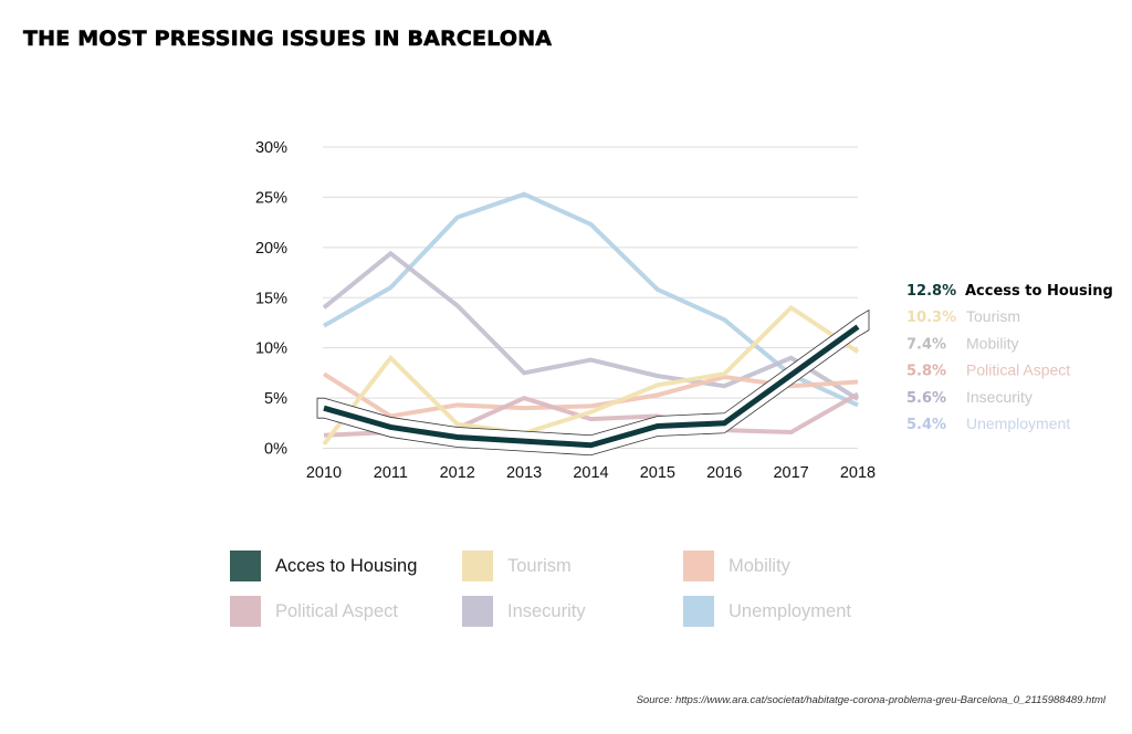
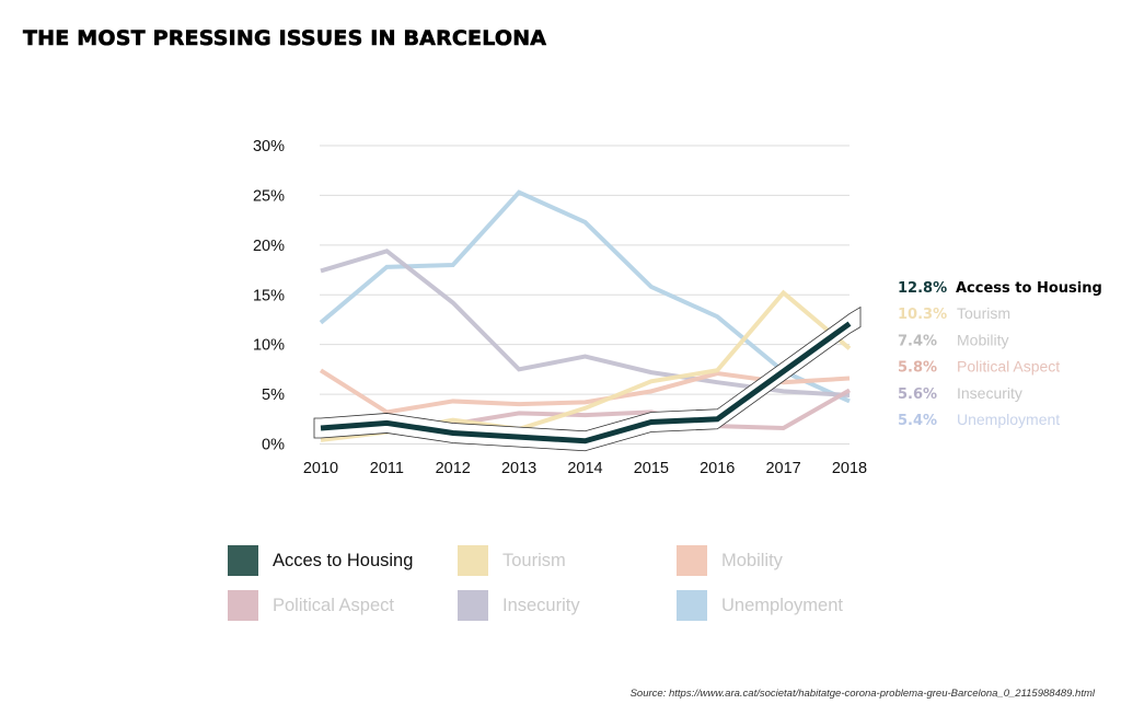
Insecurity/2010: 14% -> 17%
Access to Housing/2010: 4% -> 2%
Unemployment/2011: 16% -> 18%
Tourism/2011: 9% -> 1%
Unemployment/2012: 23% -> 18%
Political Aspect/2013: 5% -> 3%
Insecurity/2017: 9% -> 5%
Tourism/2017: 14% -> 15%
